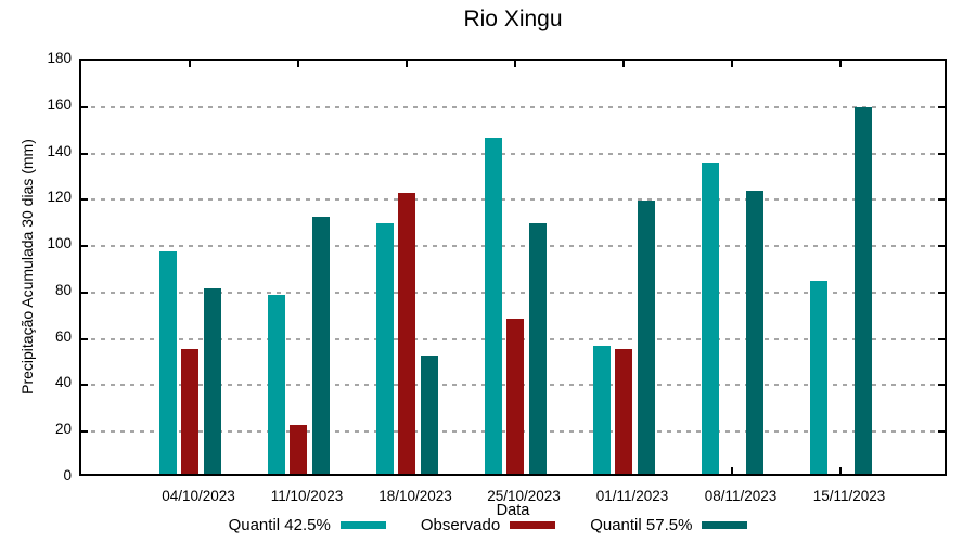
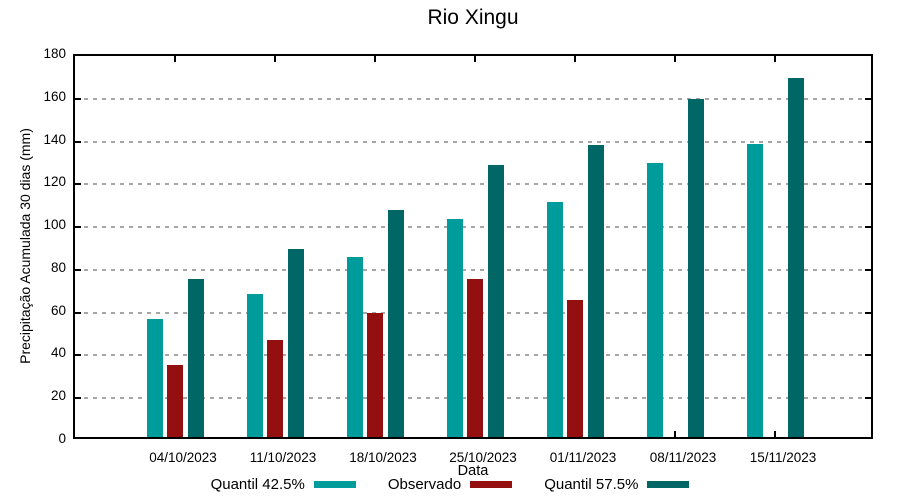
Quantil 42.5%/04/10/2023: 96 -> 55
Observado/04/10/2023: 54 -> 34
Quantil 57.5%/04/10/2023: 80 -> 74
Quantil 42.5%/11/10/2023: 77 -> 67
Observado/11/10/2023: 21 -> 46
Quantil 57.5%/11/10/2023: 111 -> 88
Quantil 42.5%/18/10/2023: 108 -> 84
Observado/18/10/2023: 121 -> 58
Quantil 57.5%/18/10/2023: 51 -> 106
Quantil 42.5%/25/10/2023: 145 -> 102
Observado/25/10/2023: 67 -> 74
Quantil 57.5%/25/10/2023: 108 -> 127
Quantil 42.5%/01/11/2023: 55 -> 110
Observado/01/11/2023: 54 -> 64
Quantil 57.5%/01/11/2023: 118 -> 136
Quantil 42.5%/08/11/2023: 134 -> 128
Quantil 57.5%/08/11/2023: 122 -> 158
Quantil 42.5%/15/11/2023: 83 -> 137
Quantil 57.5%/15/11/2023: 158 -> 168
